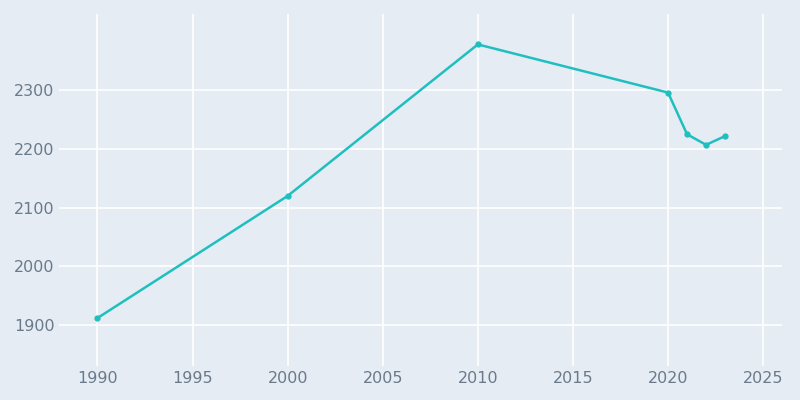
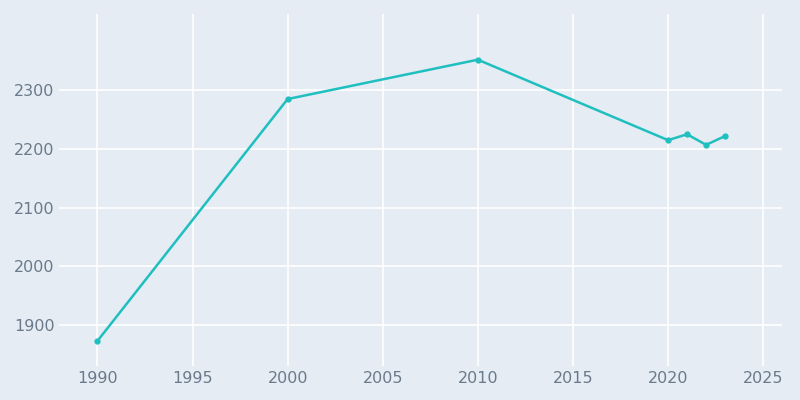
1990: 1912 -> 1873
2000: 2120 -> 2285
2010: 2378 -> 2352
2020: 2296 -> 2215
